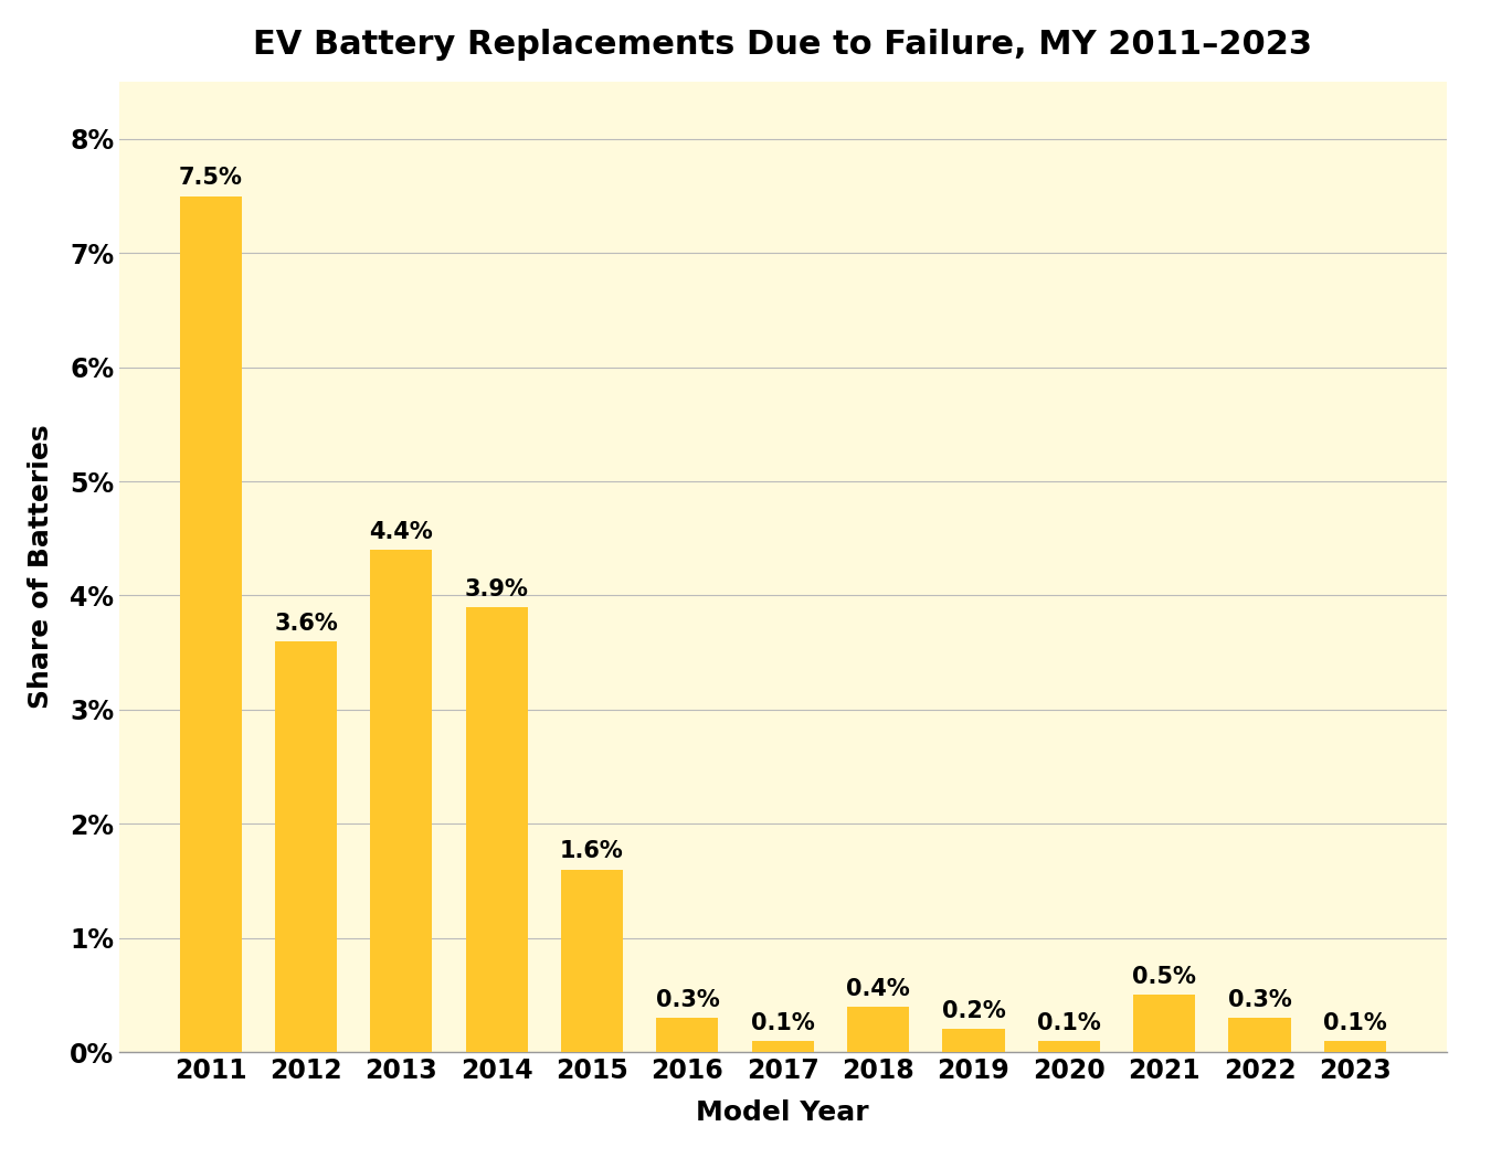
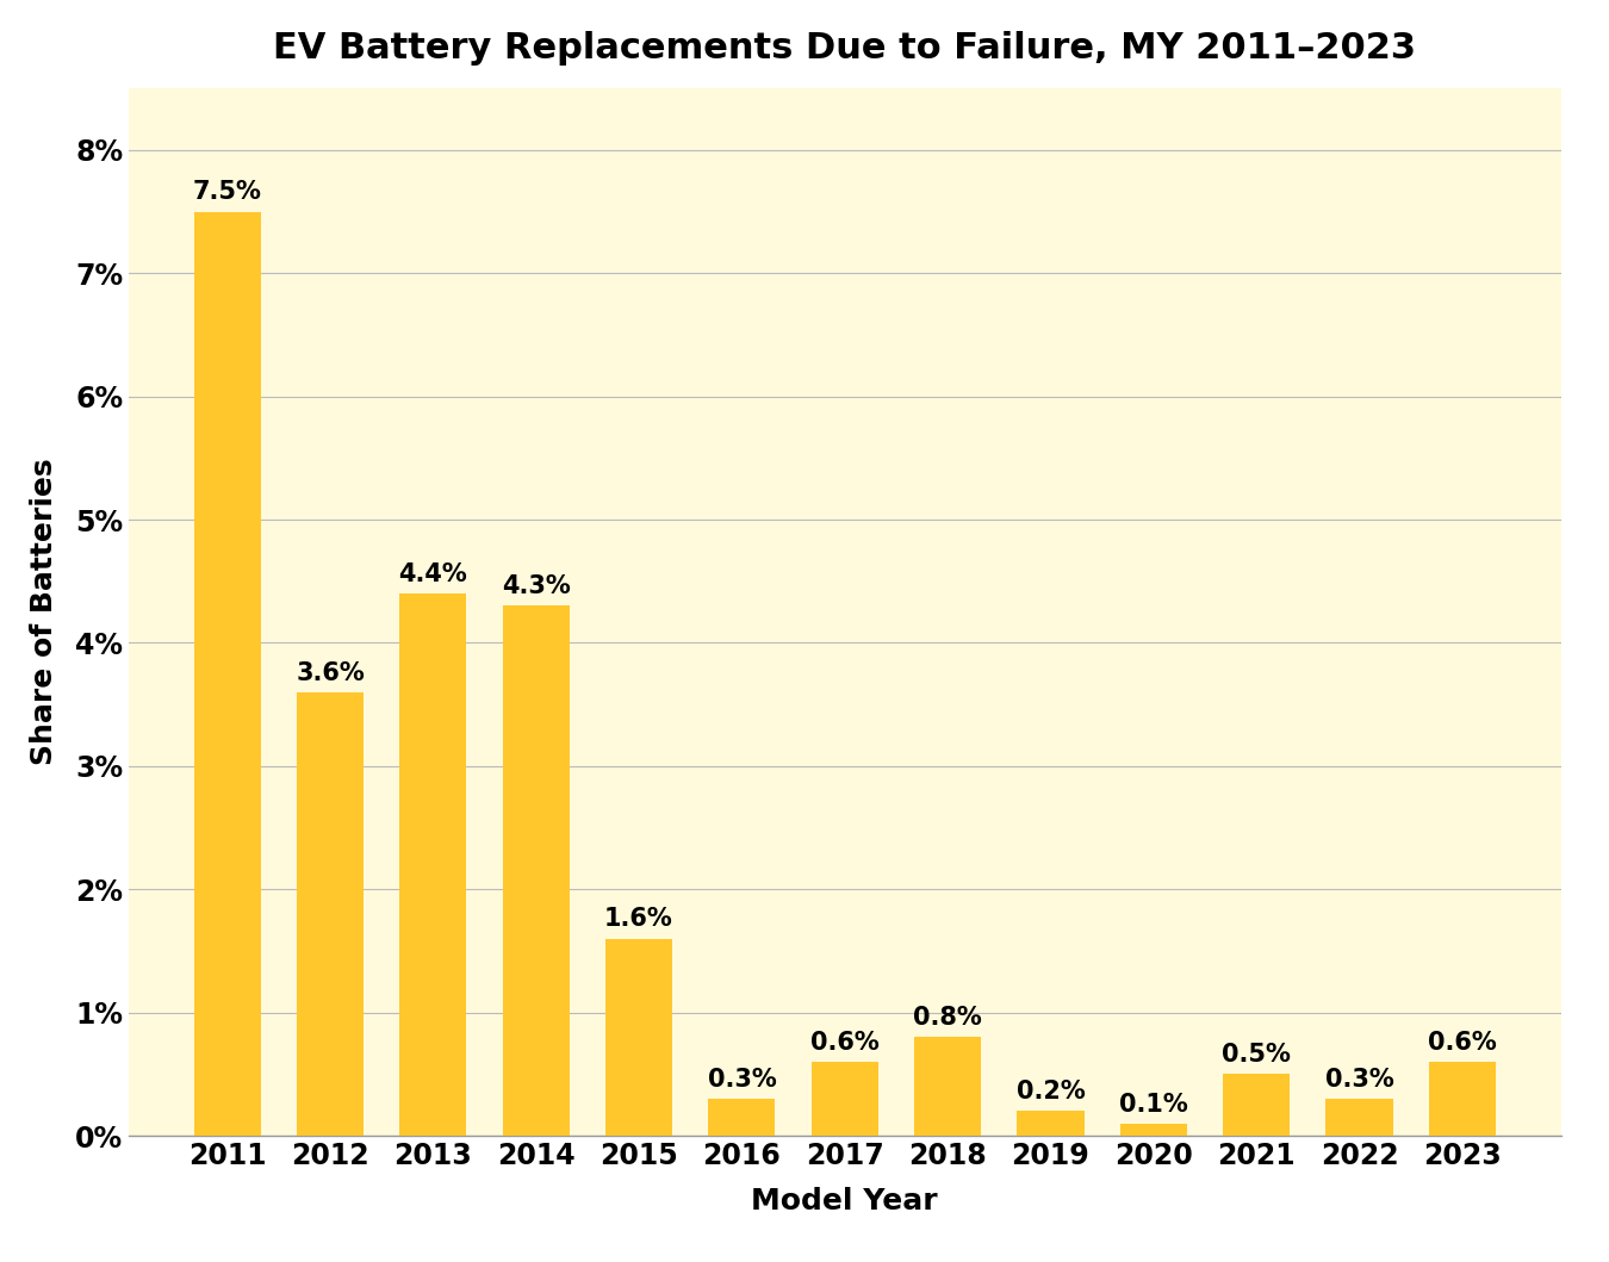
2014: 3.9% -> 4.3%
2017: 0.1% -> 0.6%
2018: 0.4% -> 0.8%
2023: 0.1% -> 0.6%
